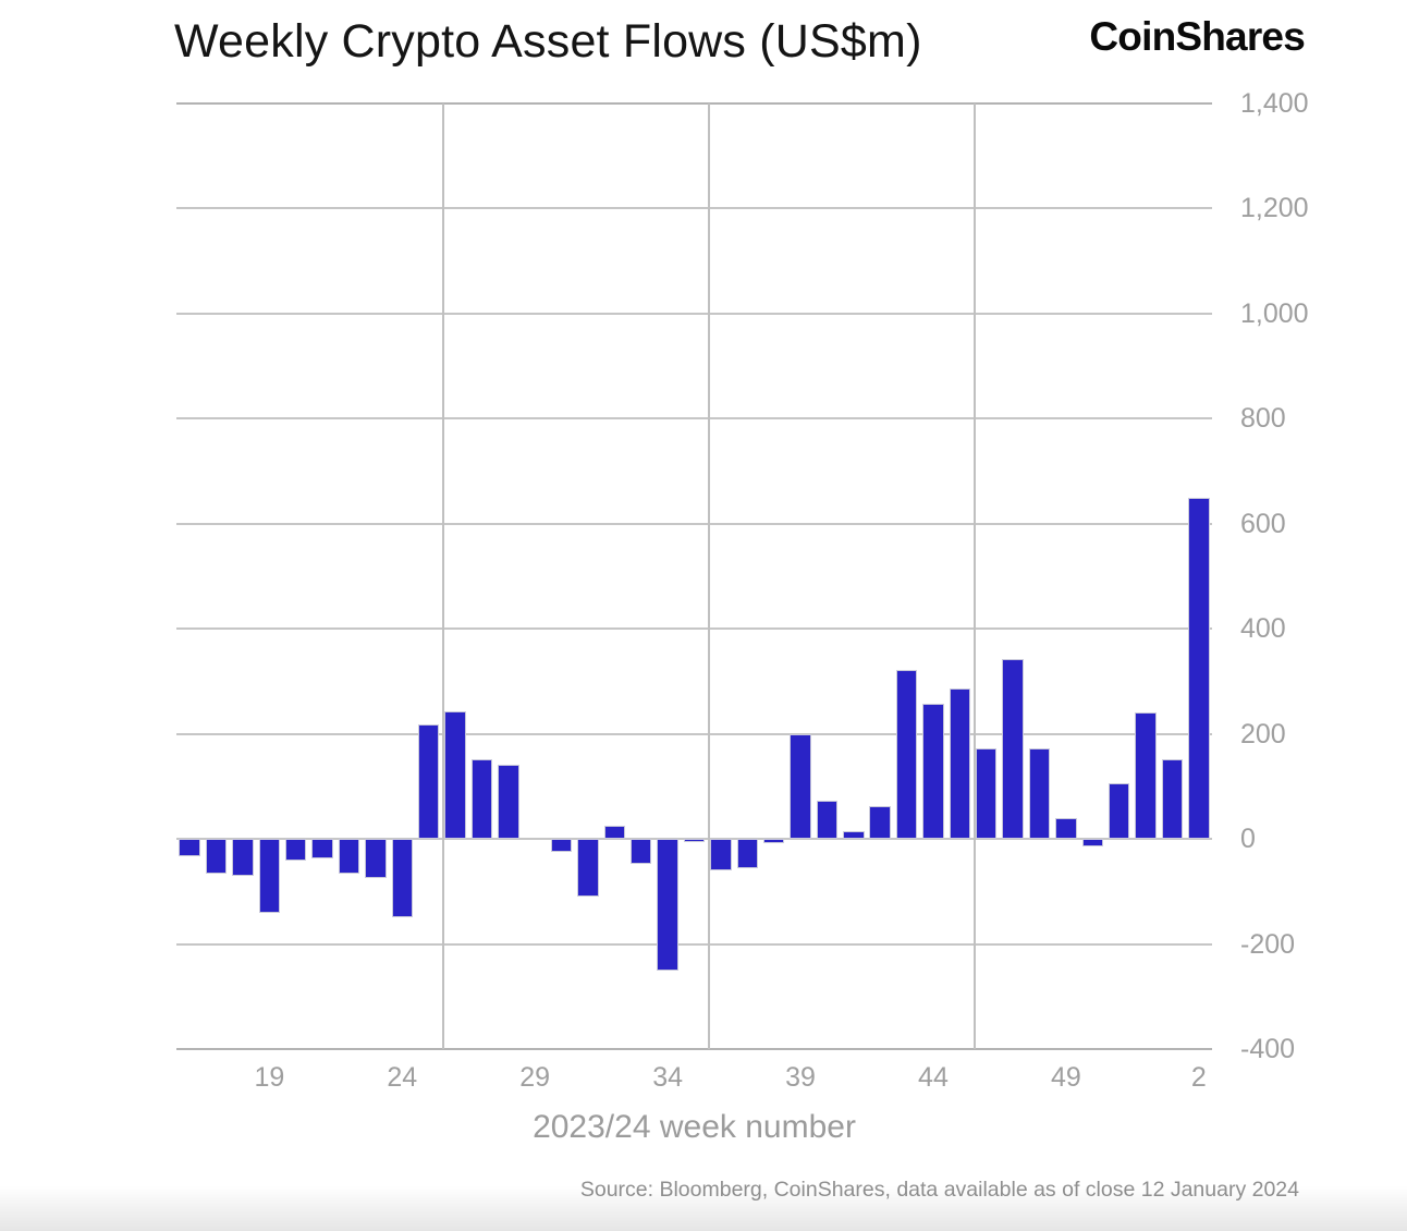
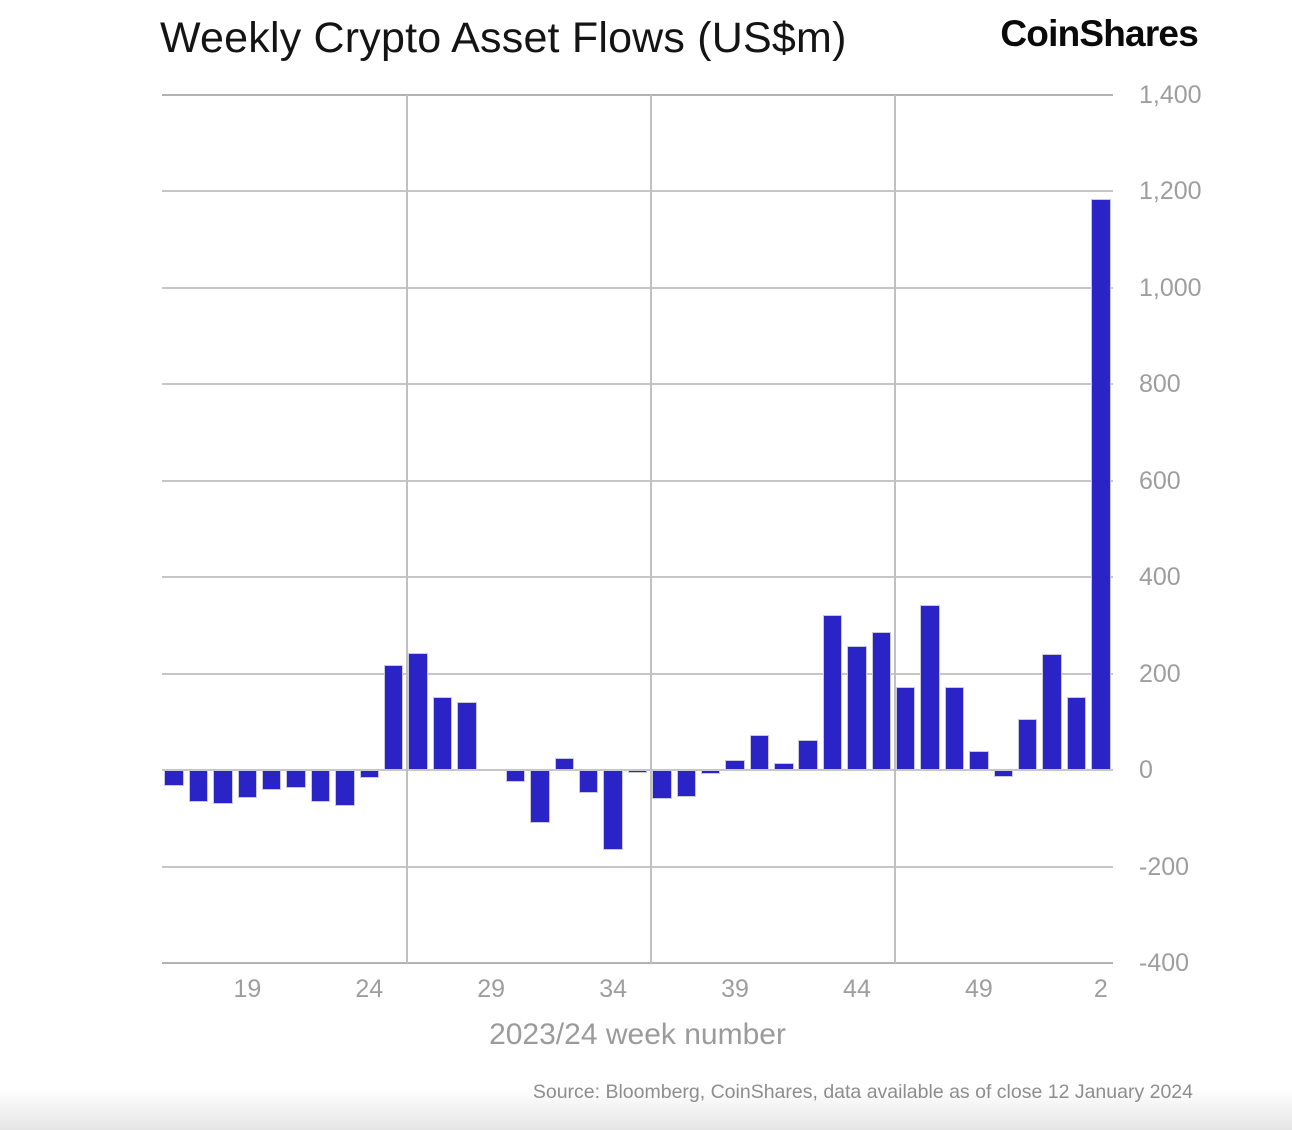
19: -140 -> -60
24: -150 -> -20
34: -250 -> -170
39: 200 -> 20
2: 650 -> 1180
